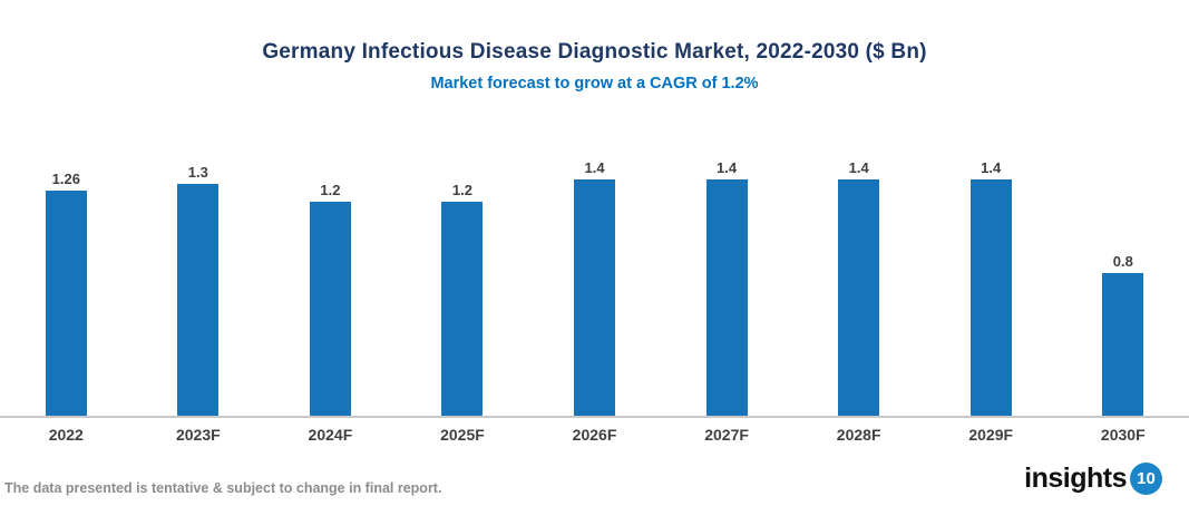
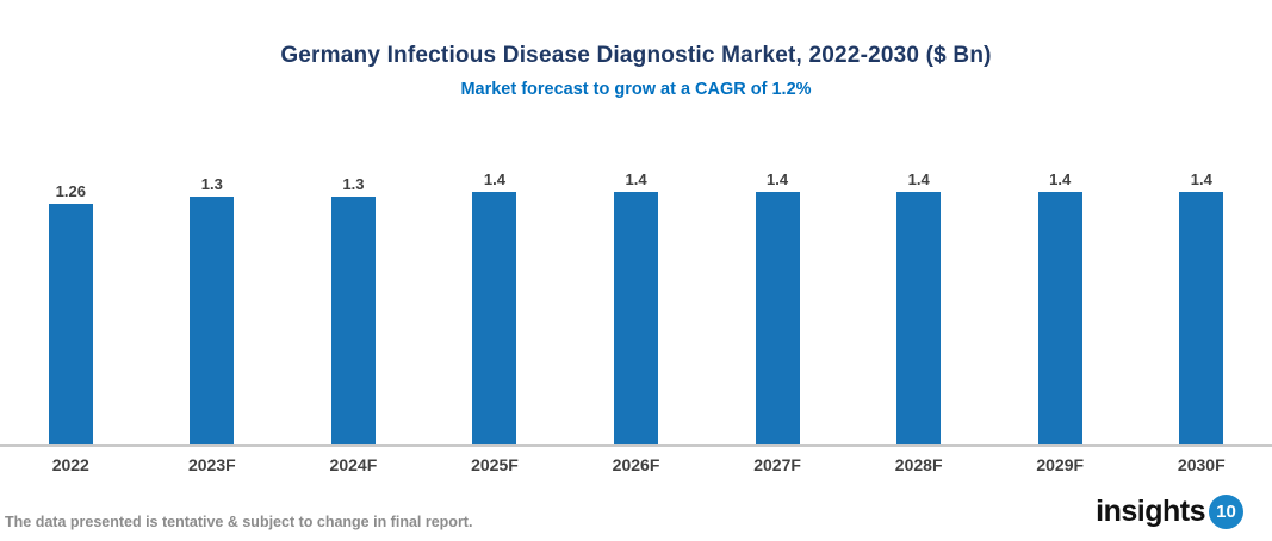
2024F: 1.2 -> 1.3
2025F: 1.2 -> 1.4
2030F: 0.8 -> 1.4
